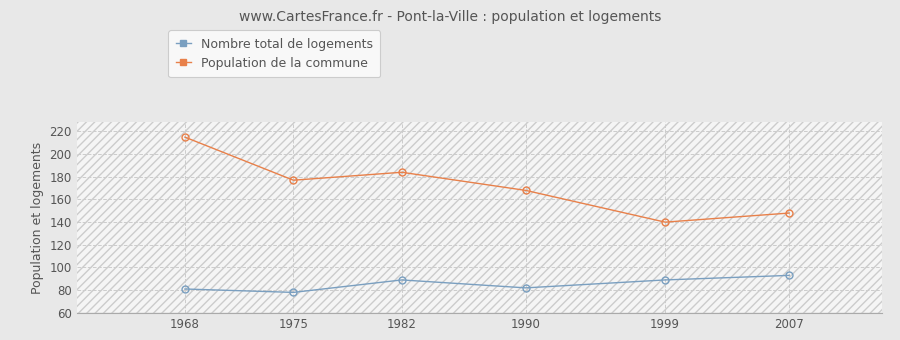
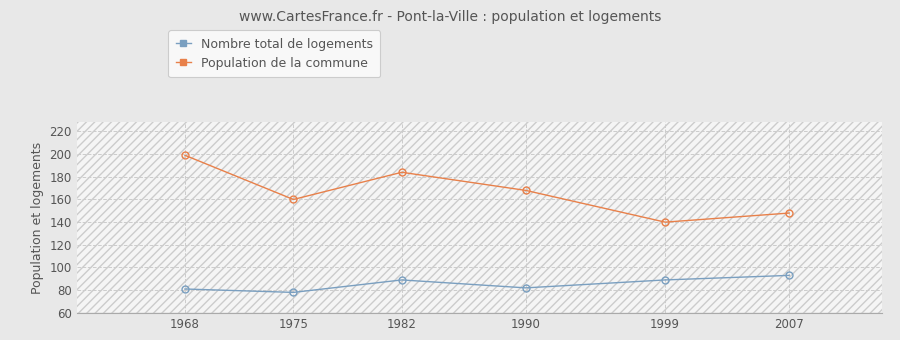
Population de la commune/1968: 215 -> 199
Population de la commune/1975: 177 -> 160
